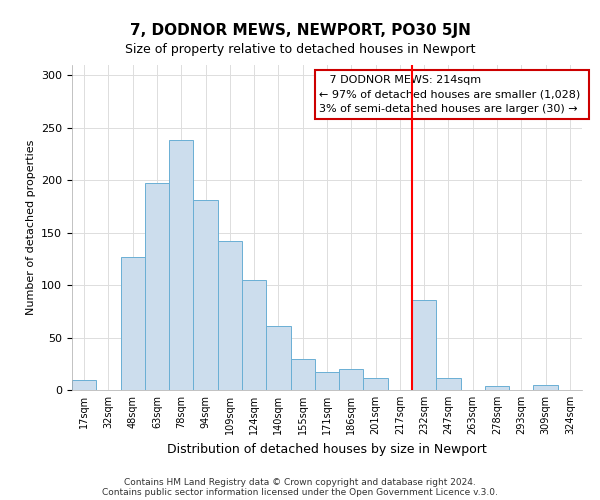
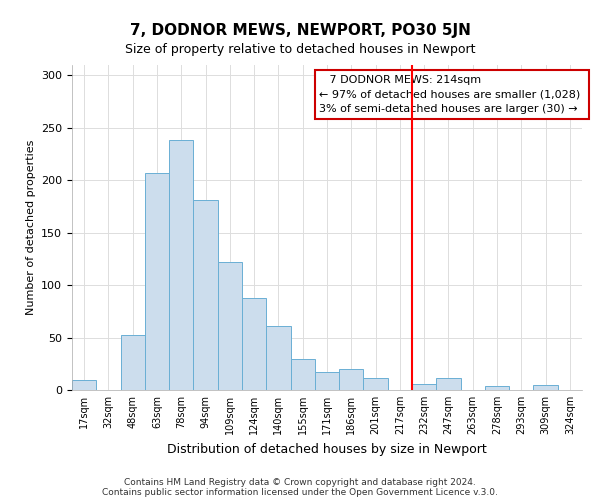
48sqm: 127 -> 52
63sqm: 197 -> 207
109sqm: 142 -> 122
124sqm: 105 -> 88
232sqm: 86 -> 6
